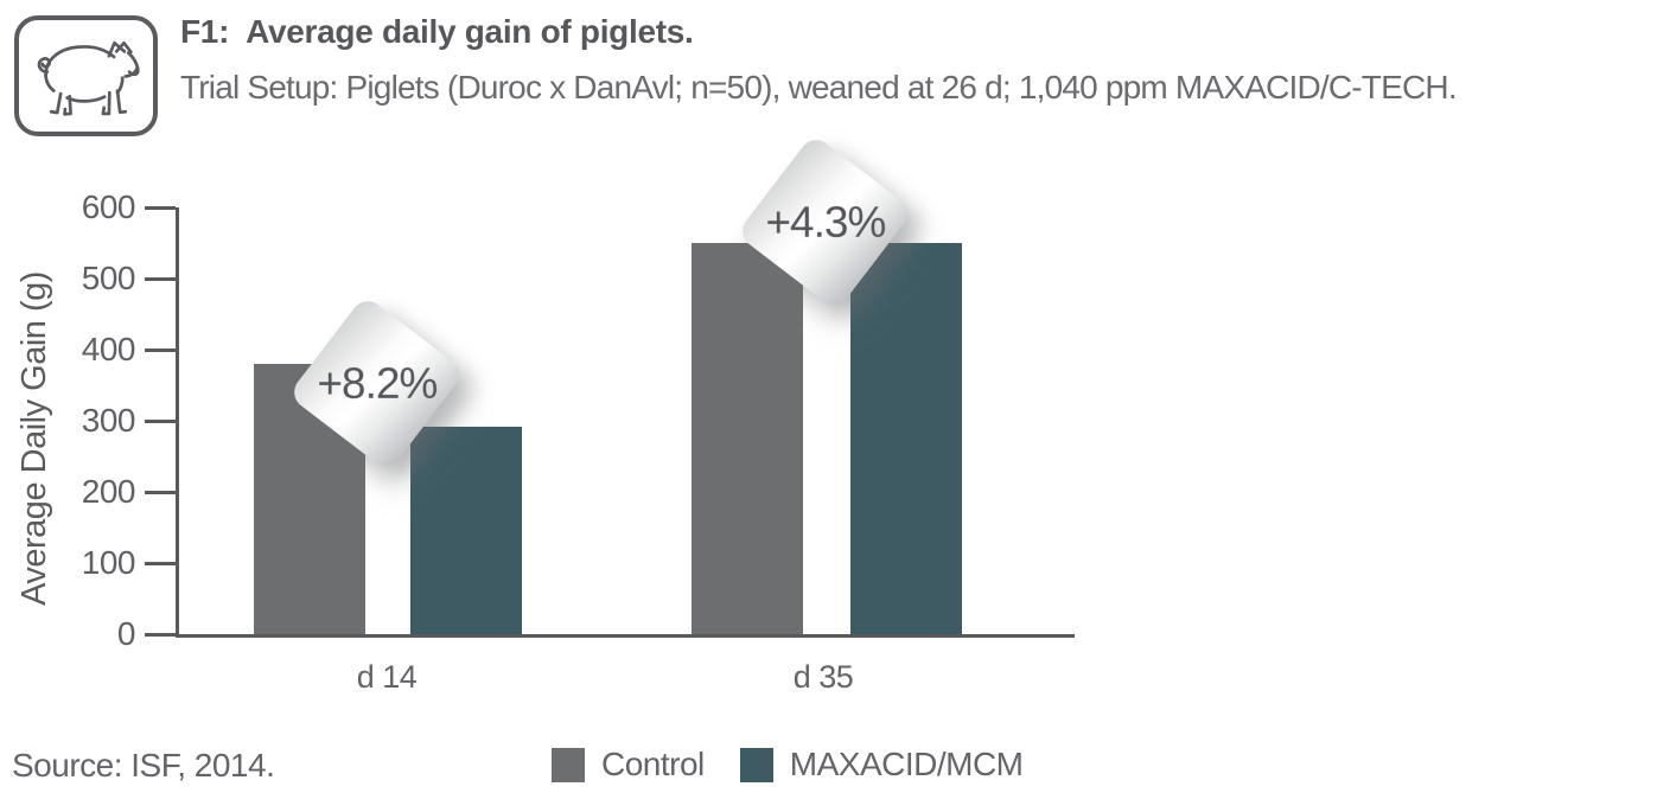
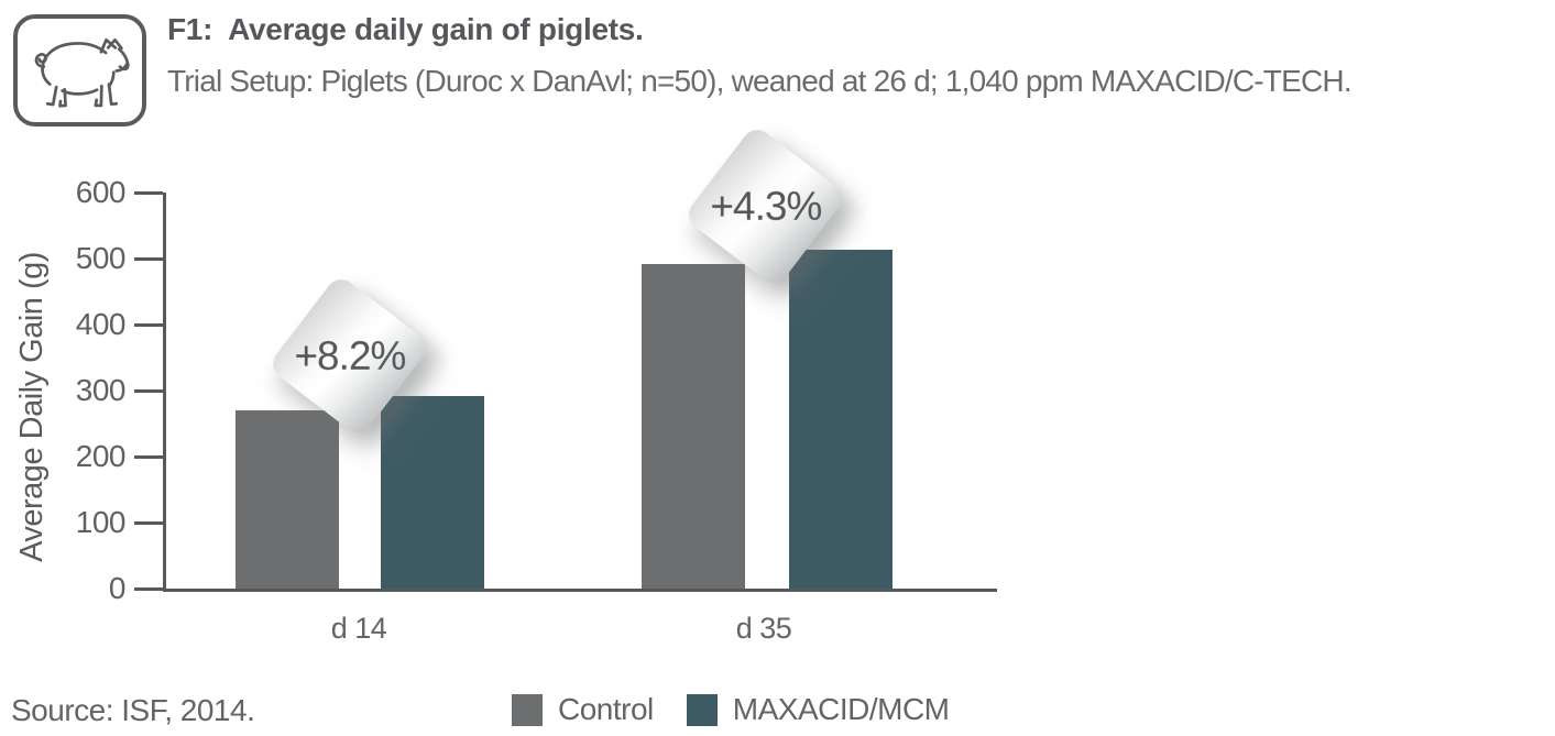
Control/d 14: 380 -> 270
Control/d 35: 550 -> 490
MAXACID/MCM/d 35: 550 -> 510
